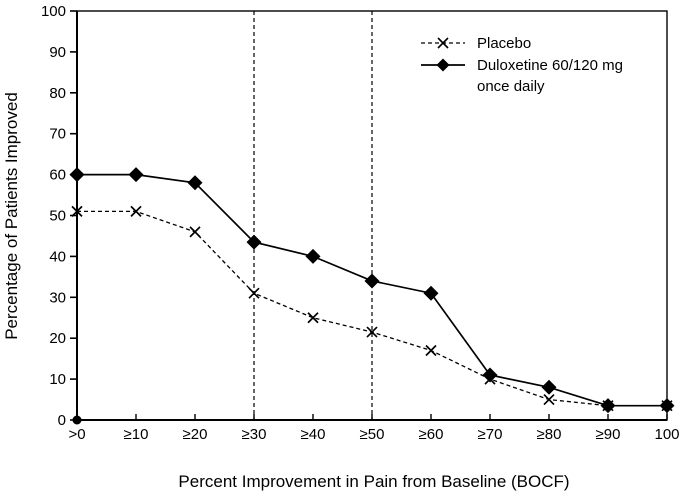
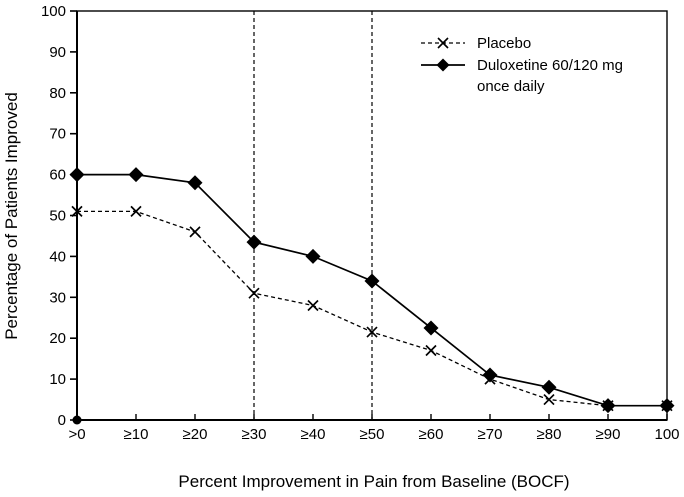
Placebo/≥40: 25 -> 28
Duloxetine 60/120 mg once daily/≥60: 31 -> 22
